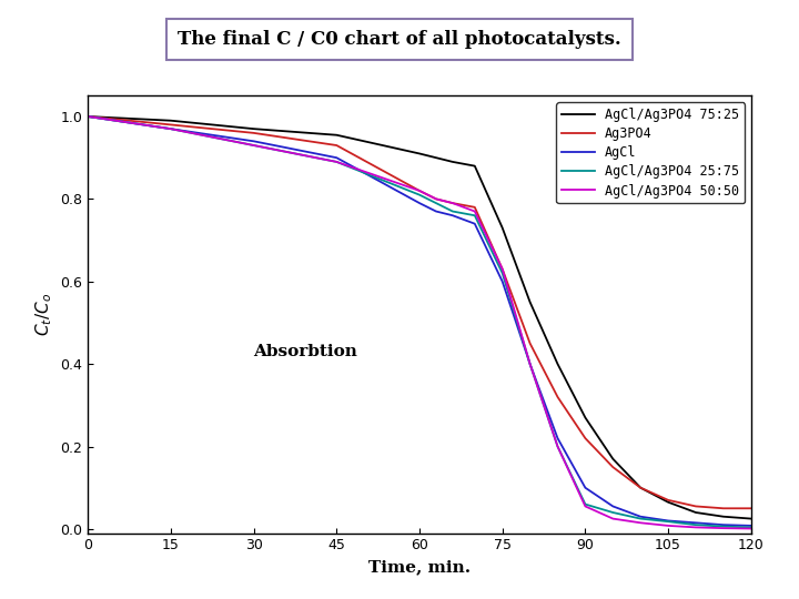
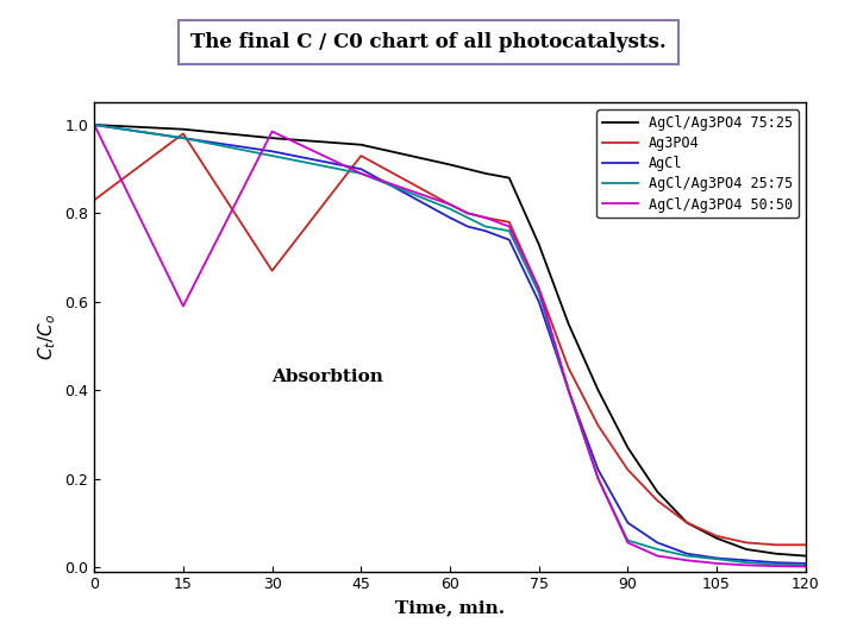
Ag3PO4/0: 1.000 -> 0.830
AgCl/Ag3PO4 50:50/15: 0.970 -> 0.590
Ag3PO4/30: 0.960 -> 0.670
AgCl/Ag3PO4 50:50/30: 0.930 -> 0.985
